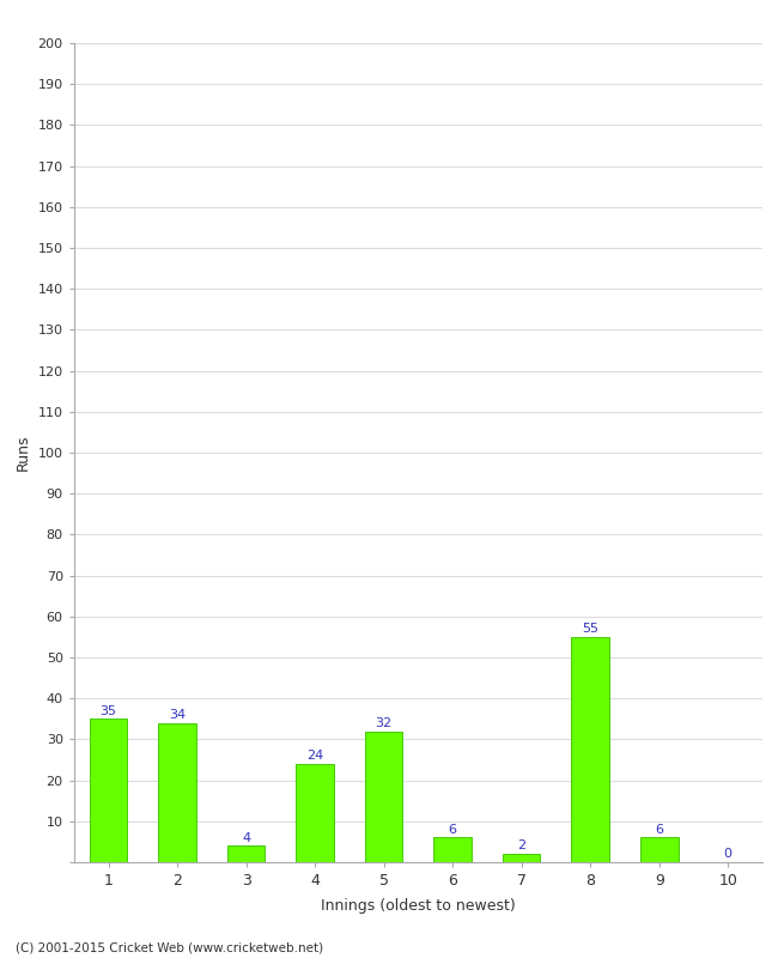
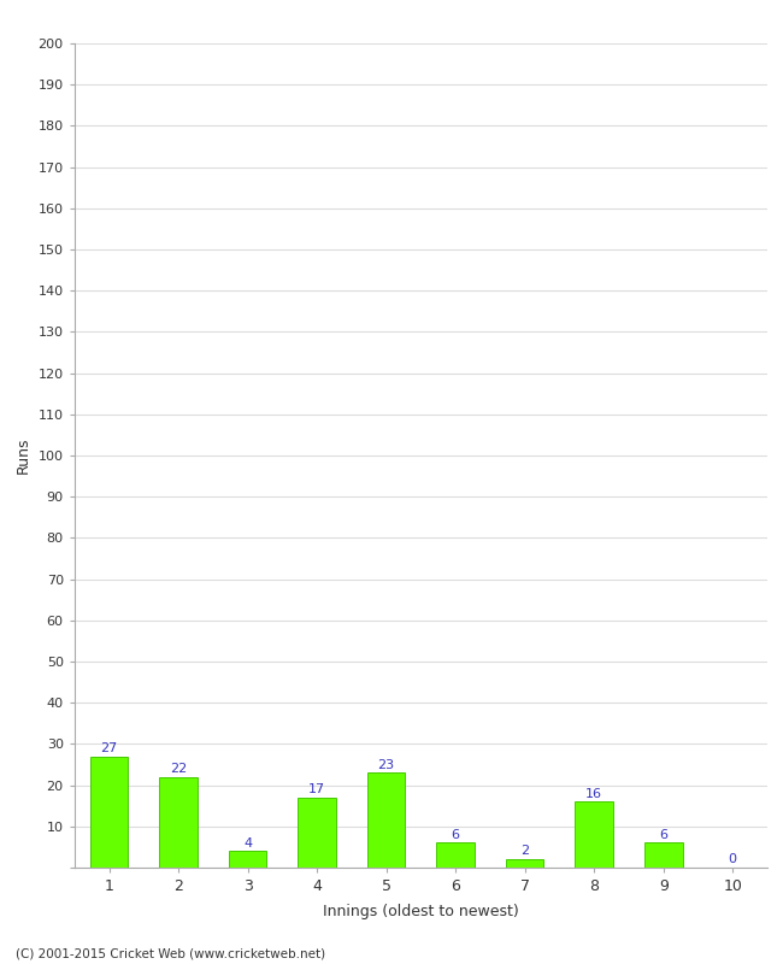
1: 35 -> 27
2: 34 -> 22
4: 24 -> 17
5: 32 -> 23
8: 55 -> 16
